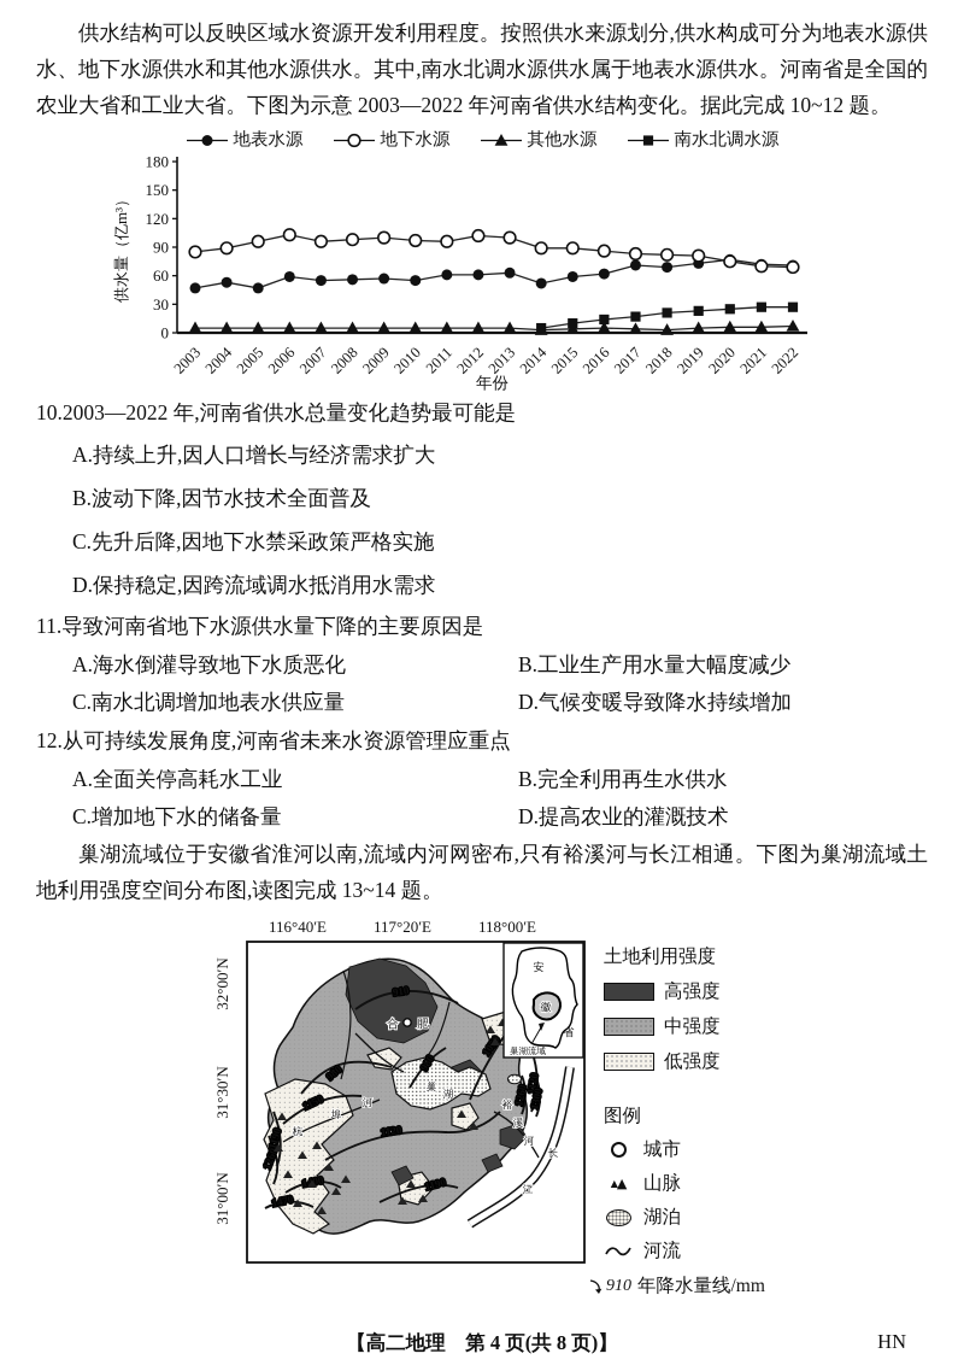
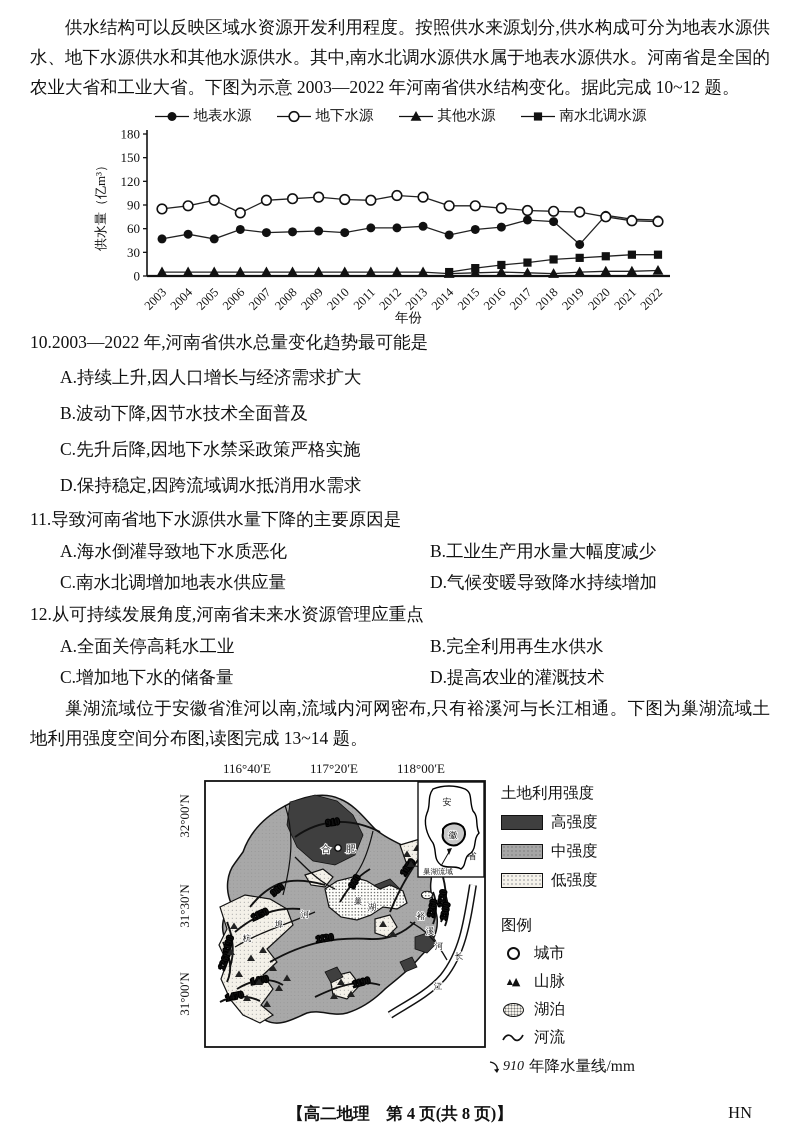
地下水源/2006: 100 -> 80
地表水源/2019: 70 -> 40
